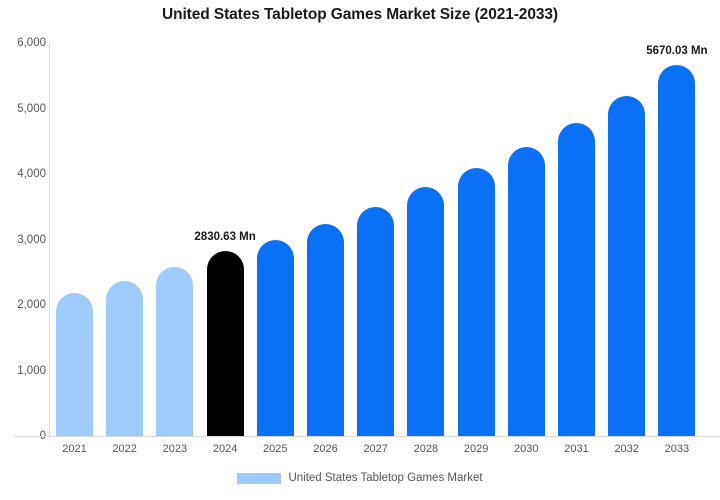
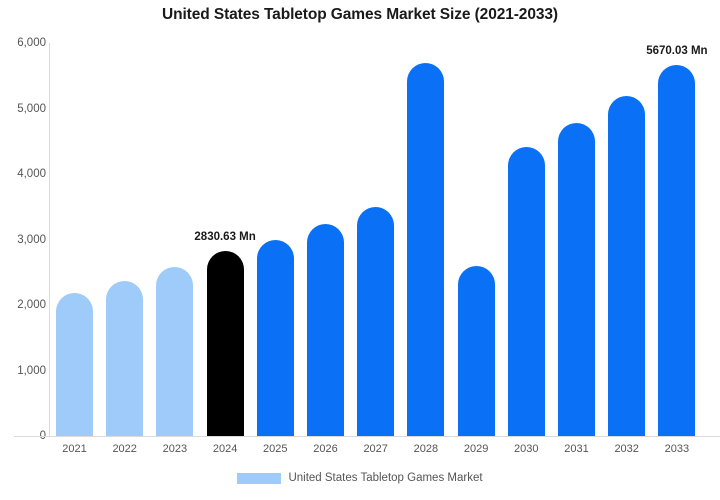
2028: 3800 -> 5700
2029: 4100 -> 2600
